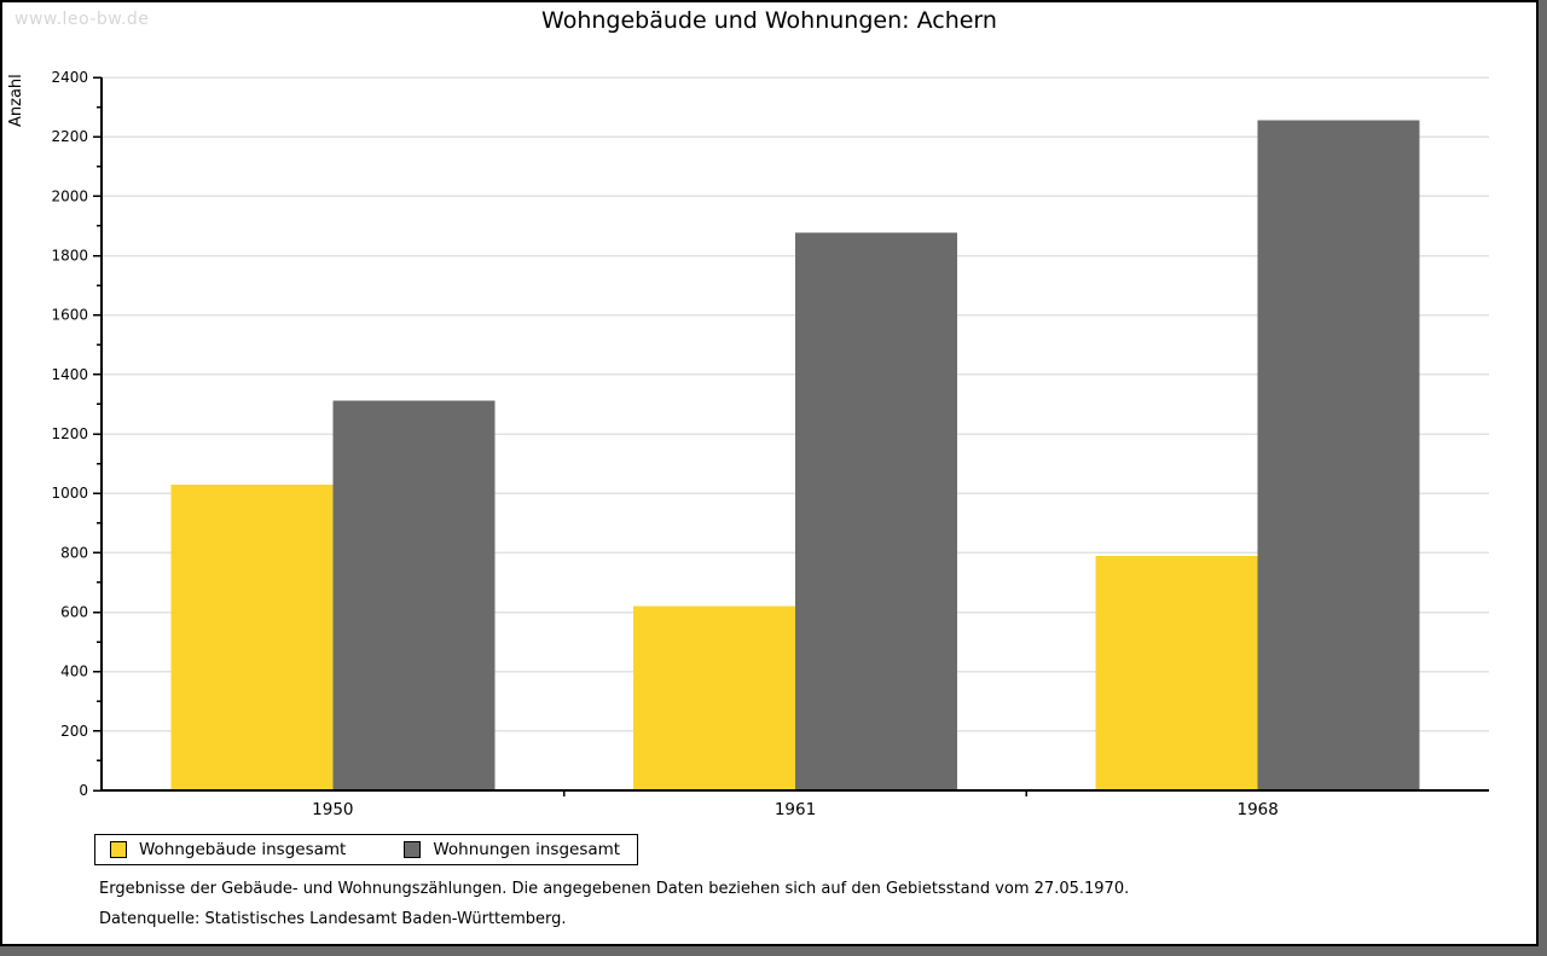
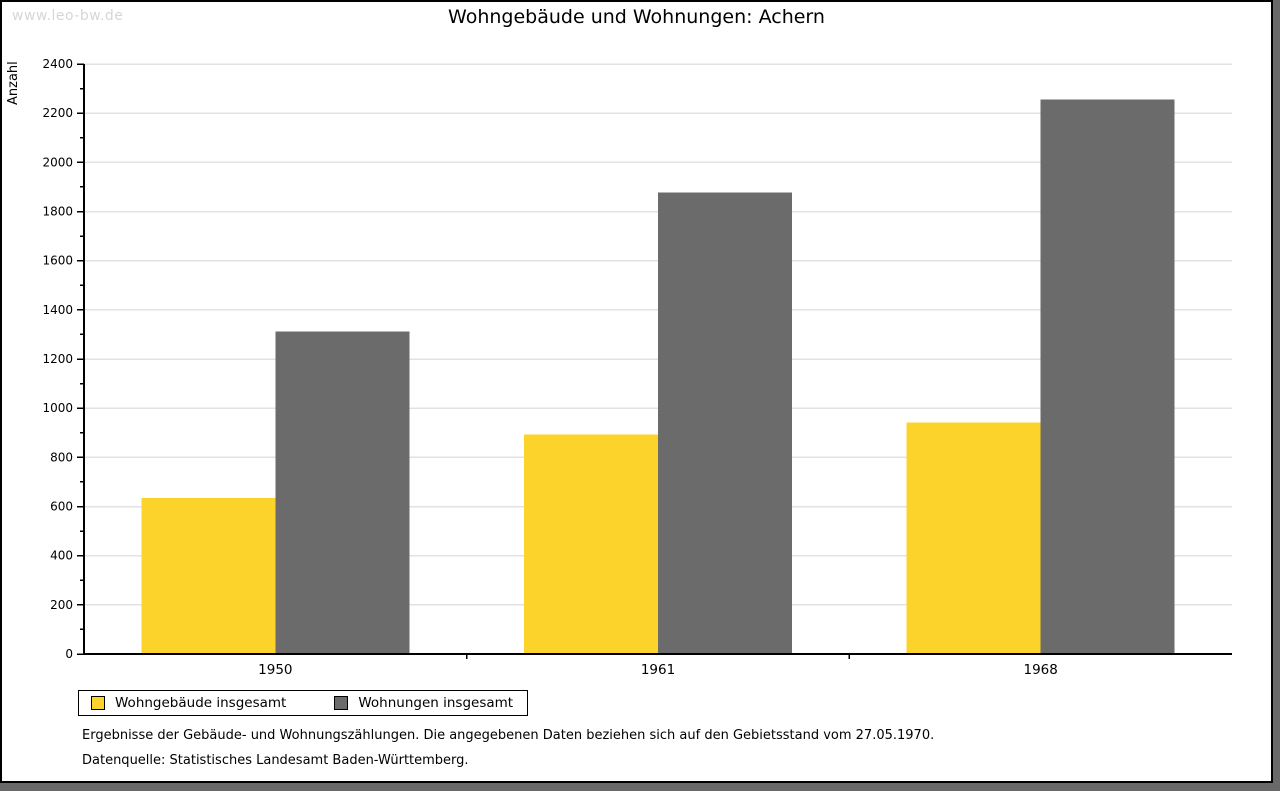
Wohngebäude insgesamt/1950: 1030 -> 630
Wohngebäude insgesamt/1961: 620 -> 890
Wohngebäude insgesamt/1968: 790 -> 940
